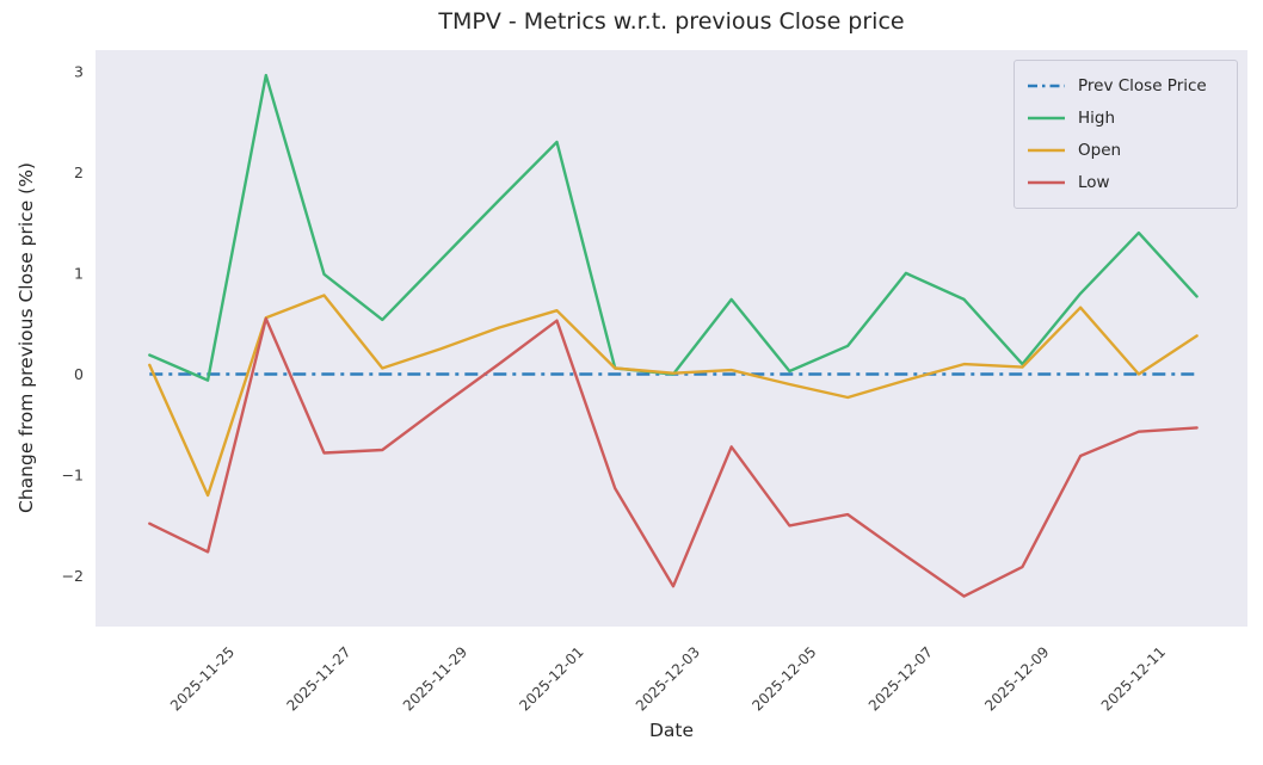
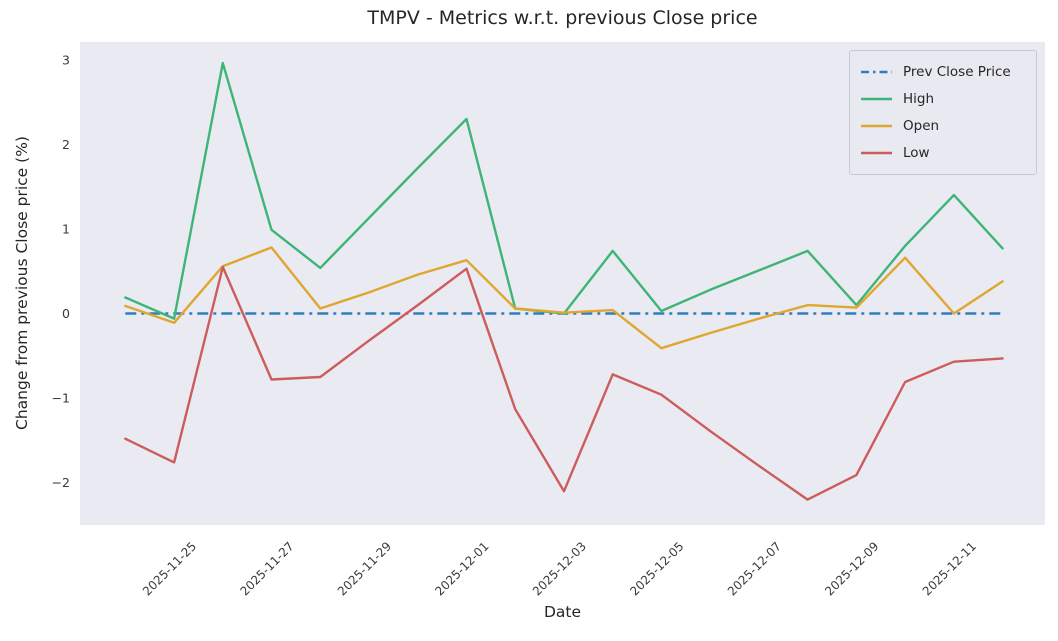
Open/2025-11-25: -1.2 -> -0.1
Open/2025-12-05: -0.1 -> -0.4
Low/2025-12-05: -1.5 -> -1.0
High/2025-12-07: 1.0 -> 0.5
